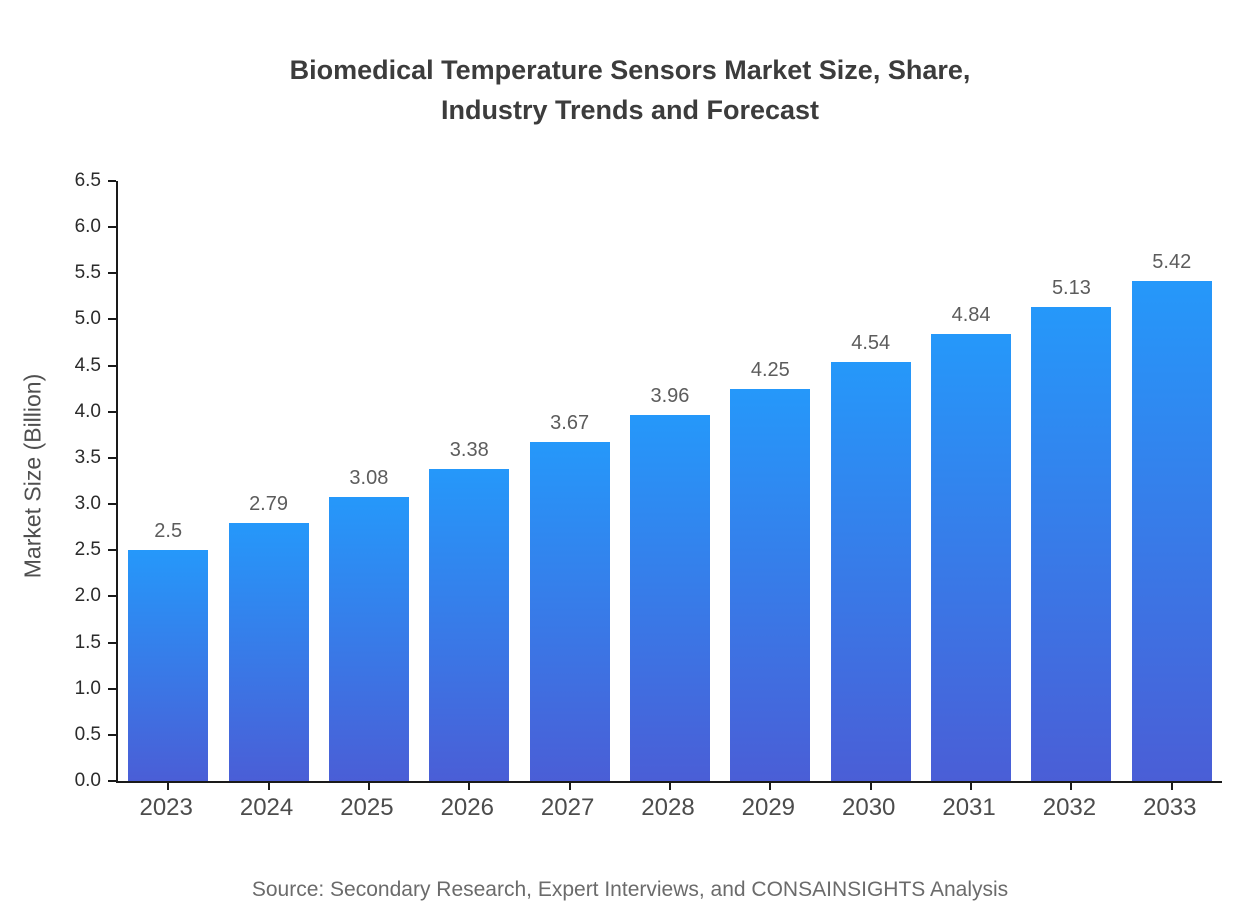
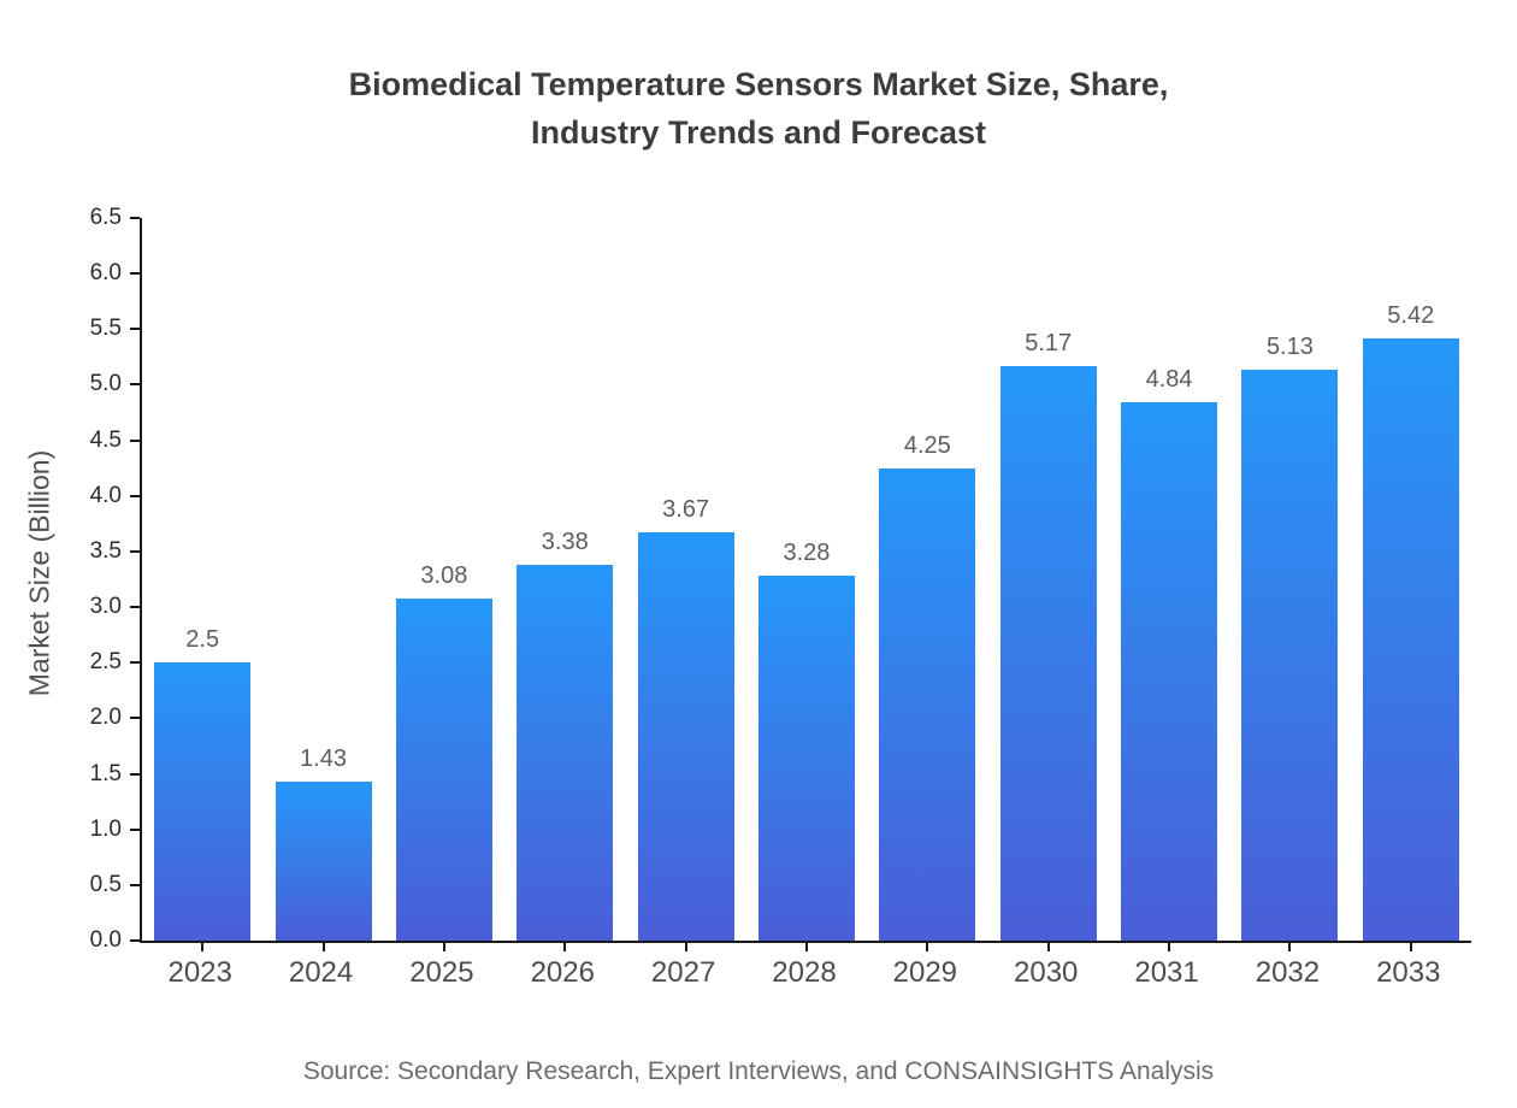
2024: 2.79 -> 1.43
2028: 3.96 -> 3.28
2030: 4.54 -> 5.17
